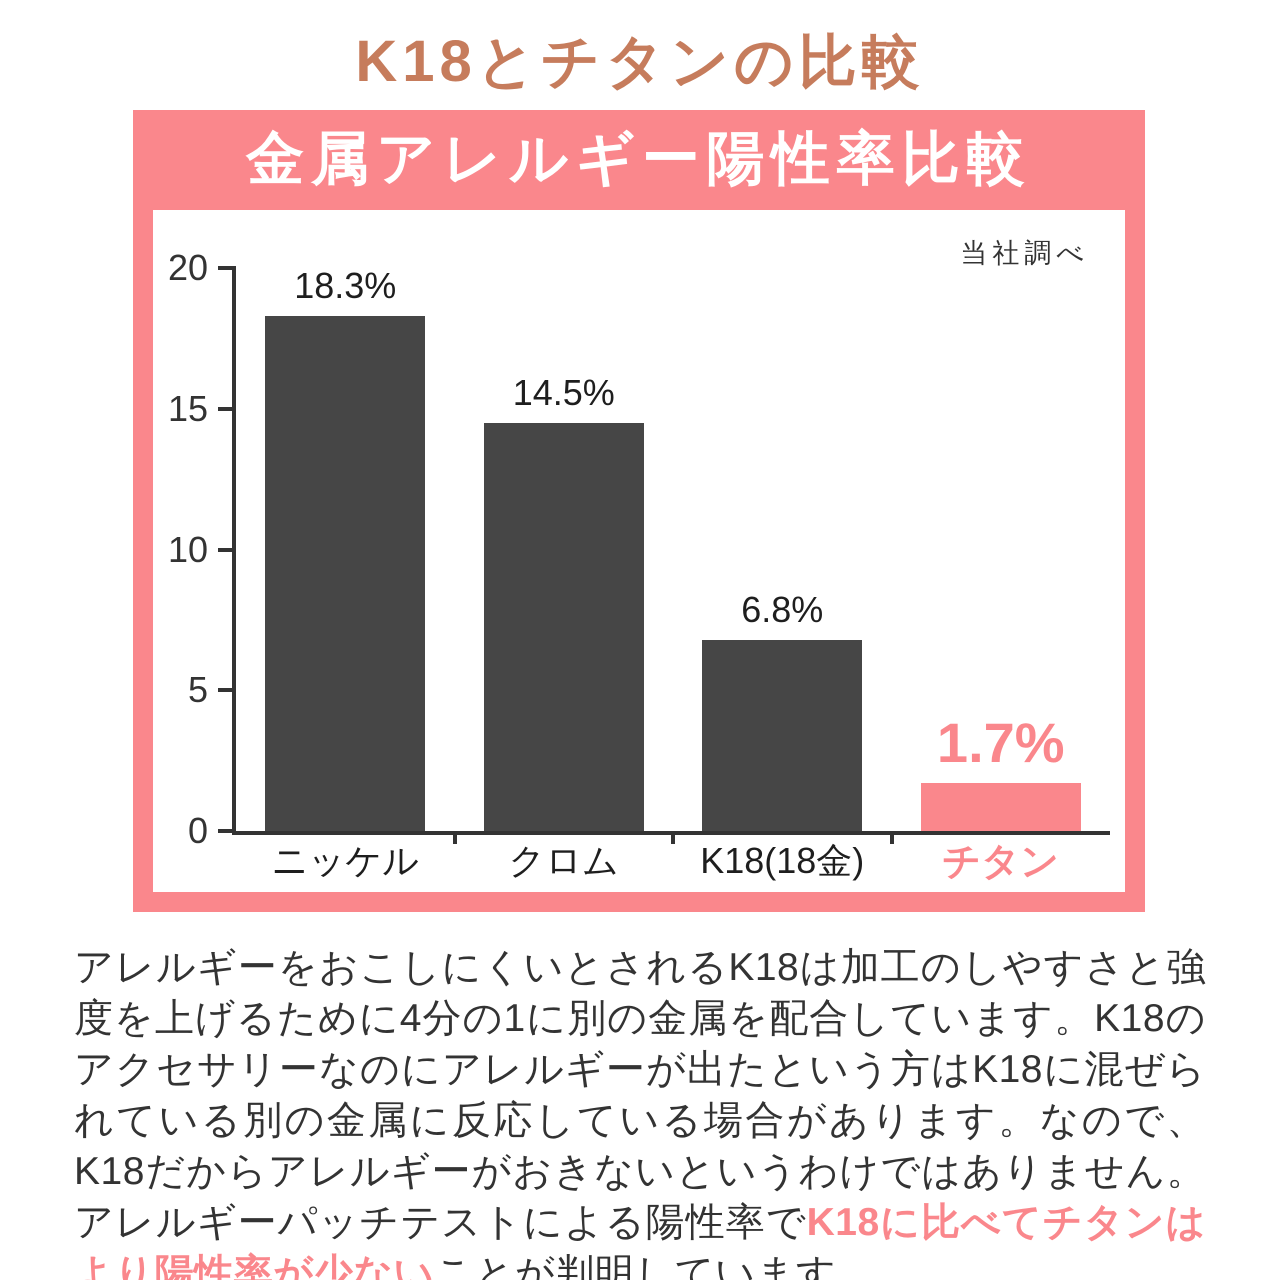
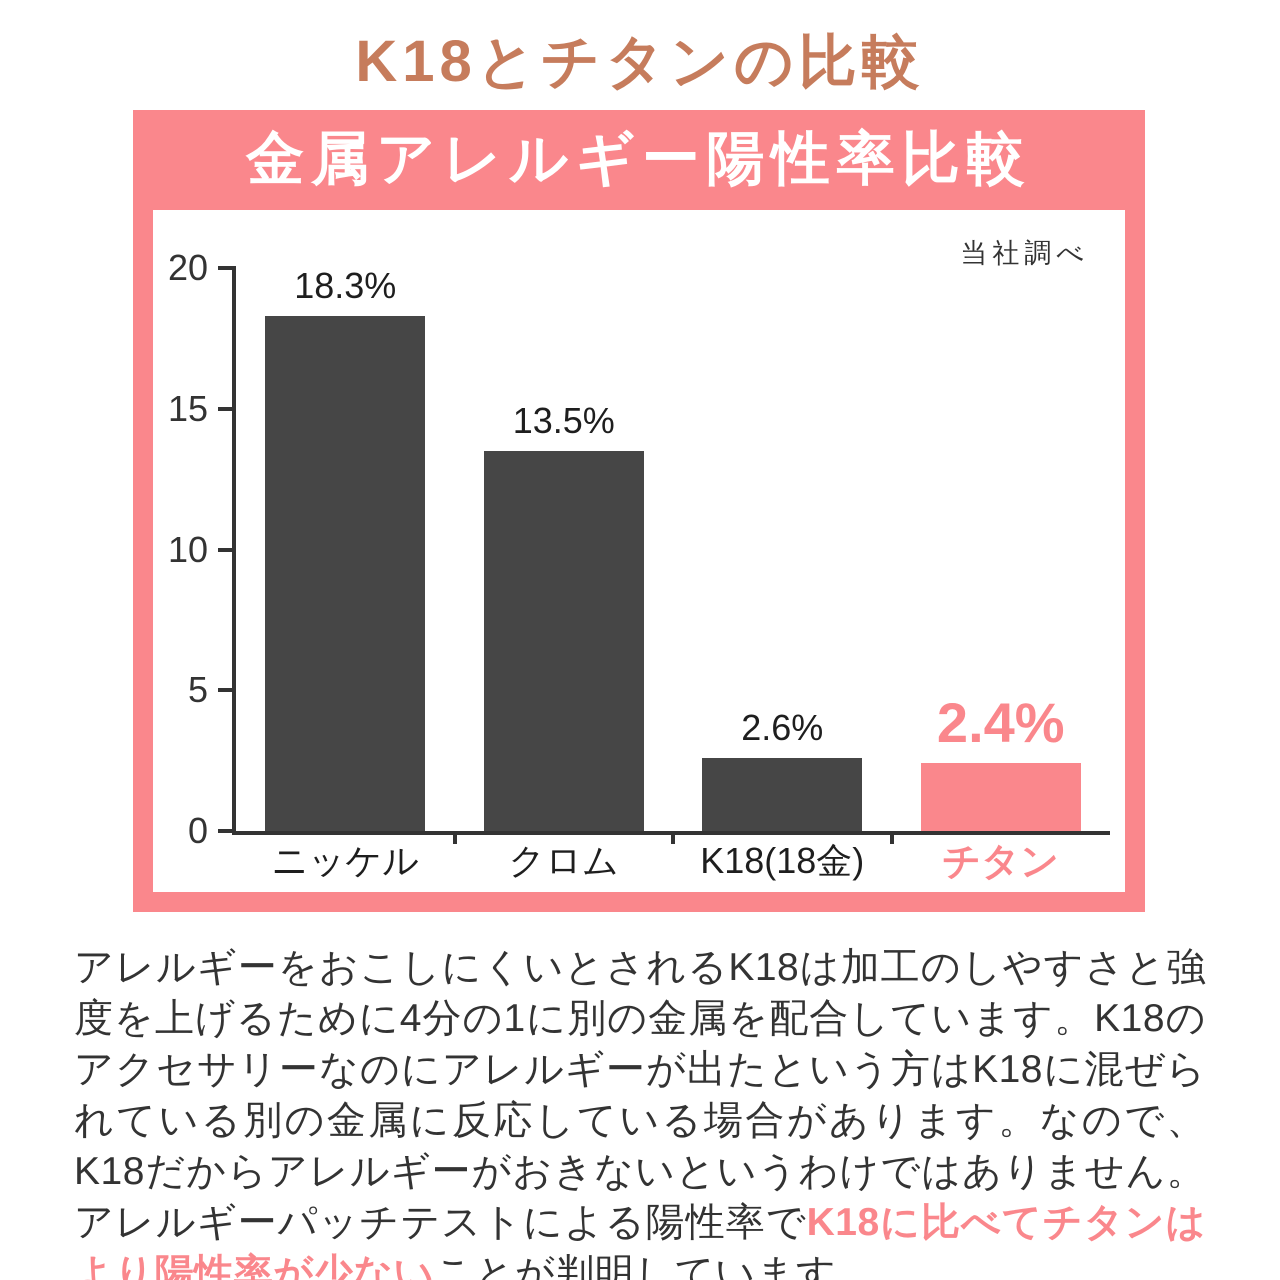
クロム: 14.5% -> 13.5%
K18(18金): 6.8% -> 2.6%
チタン: 1.7% -> 2.4%
